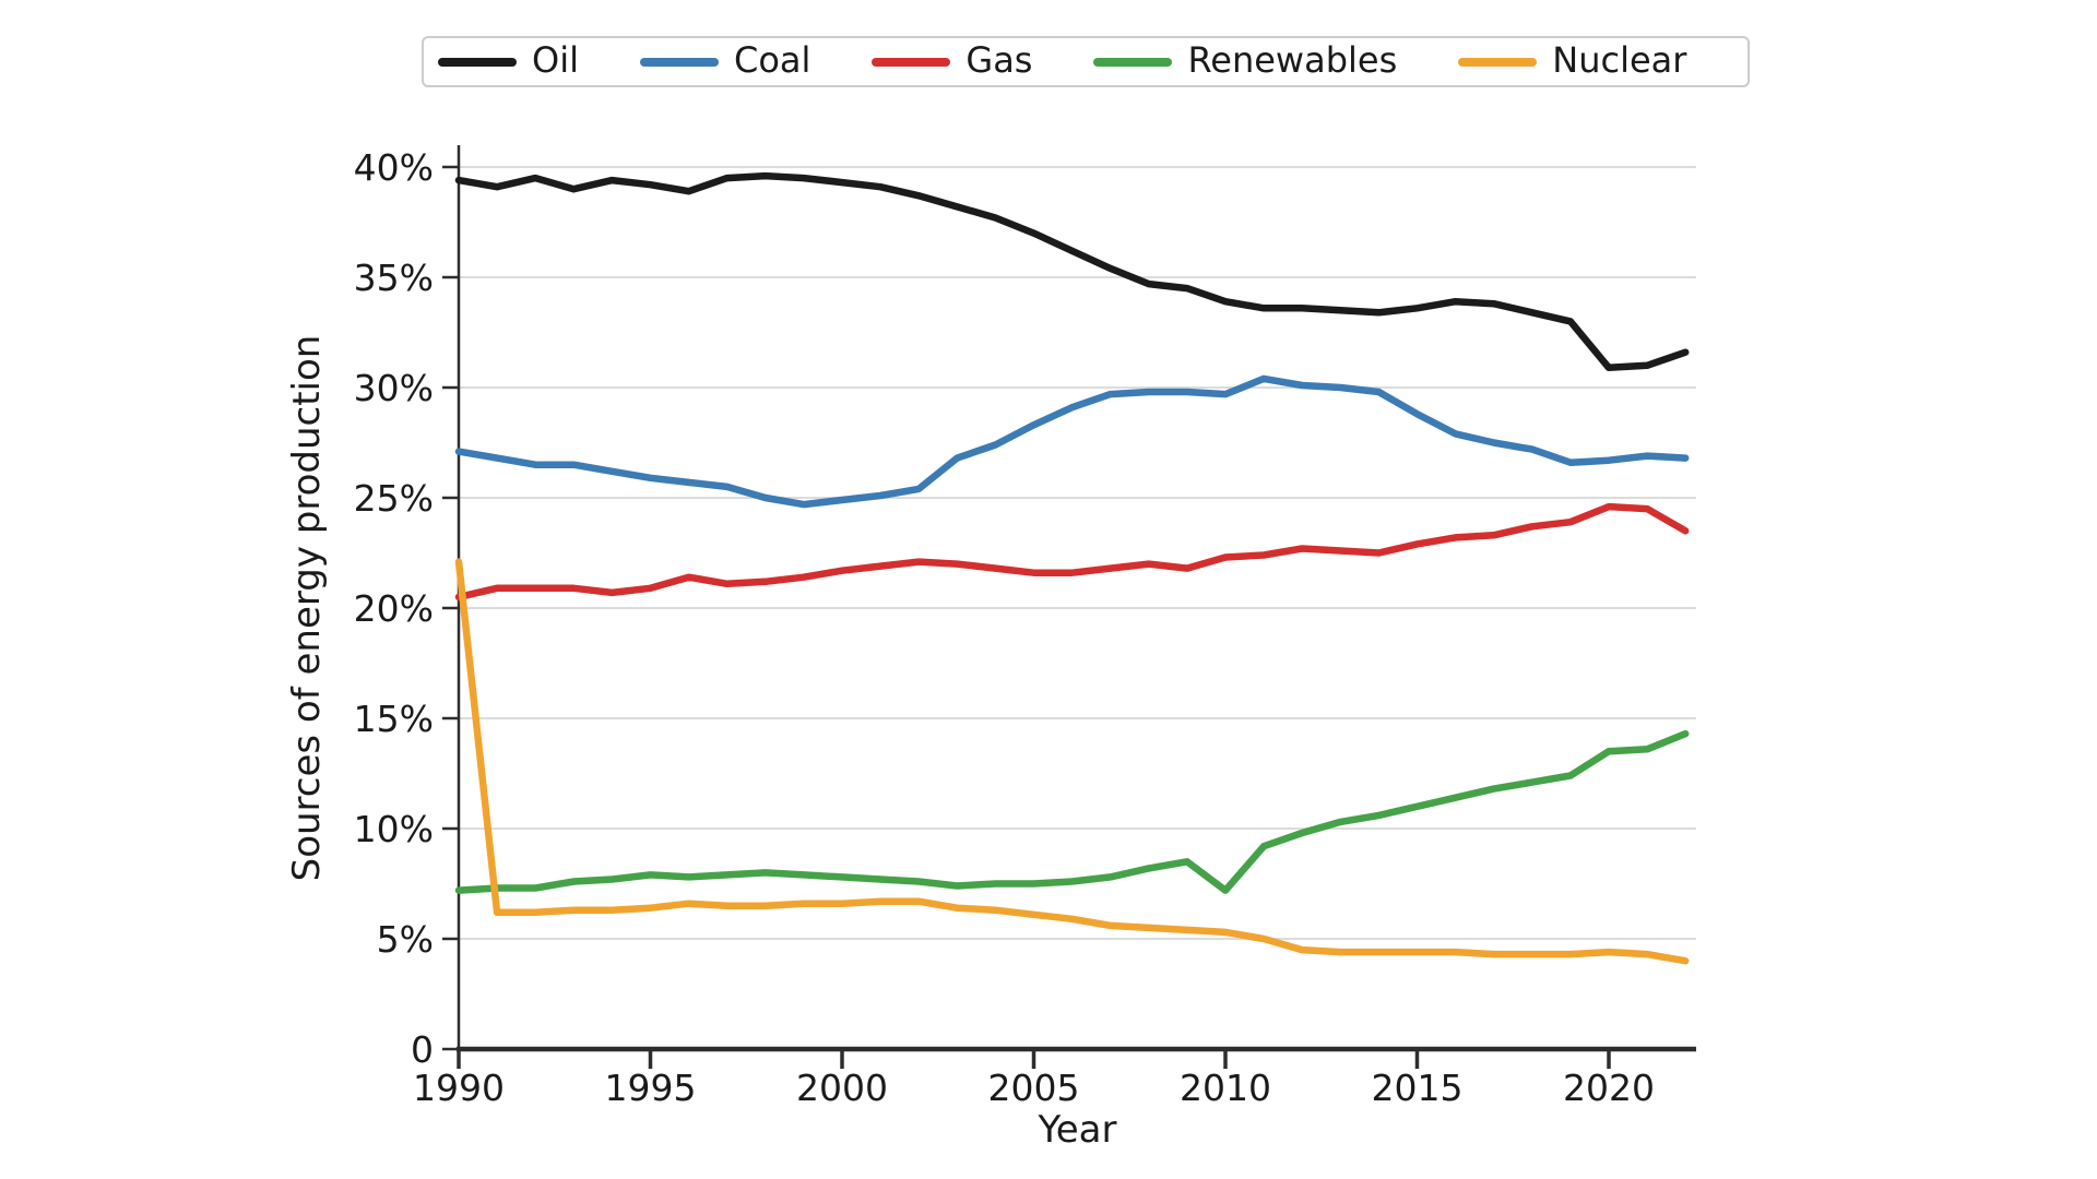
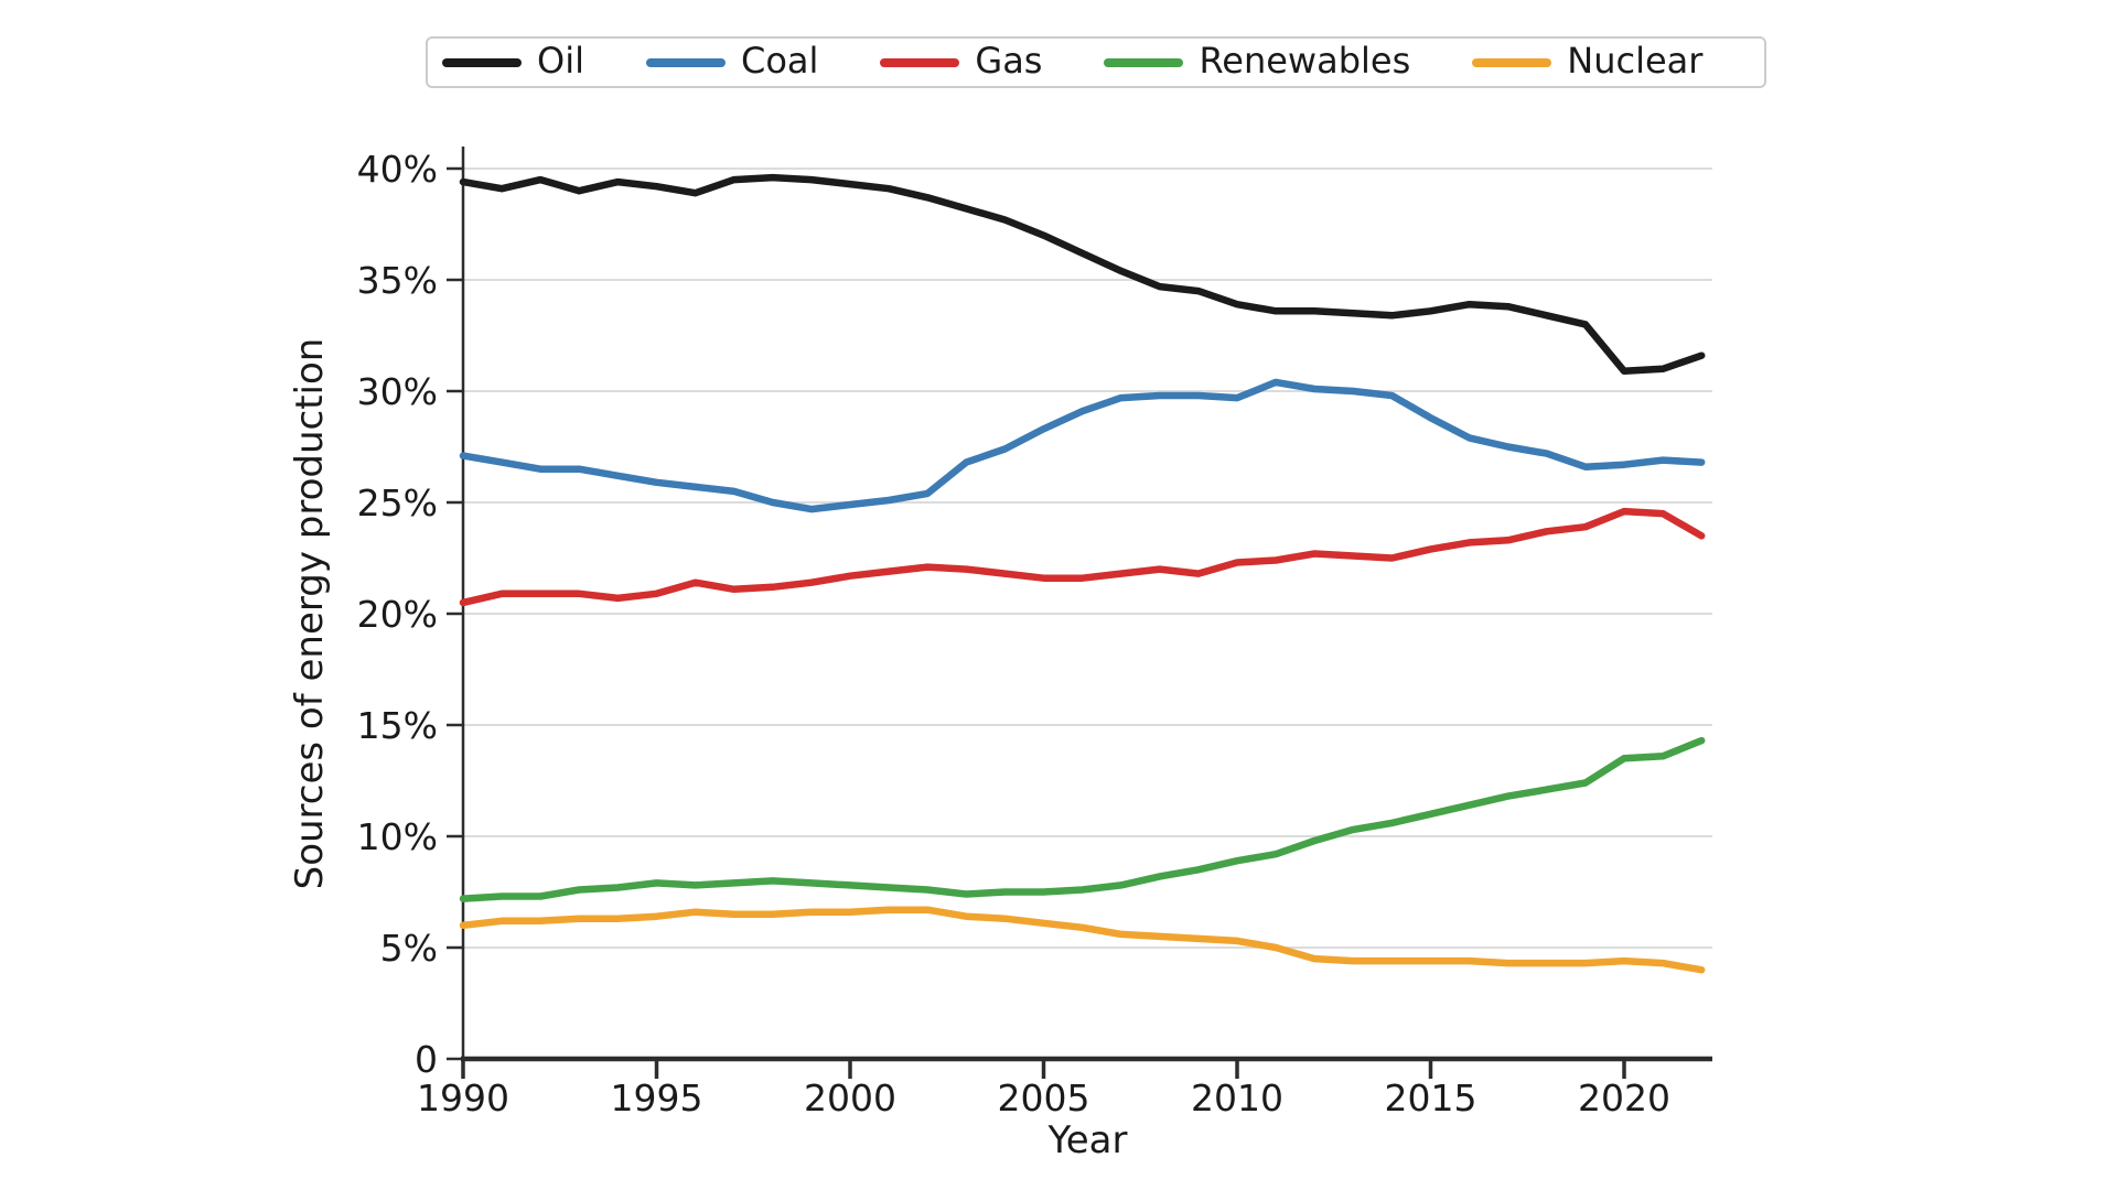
Nuclear/1990: 22.1% -> 6.0%
Renewables/2010: 7.2% -> 8.9%
